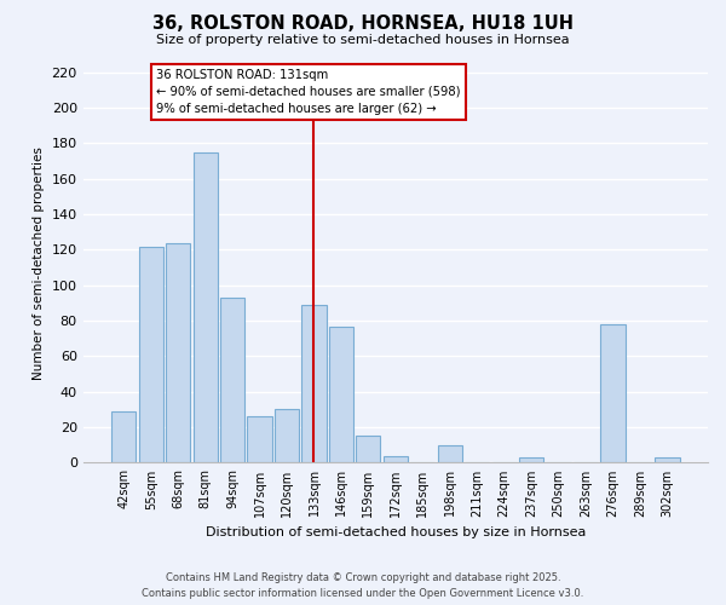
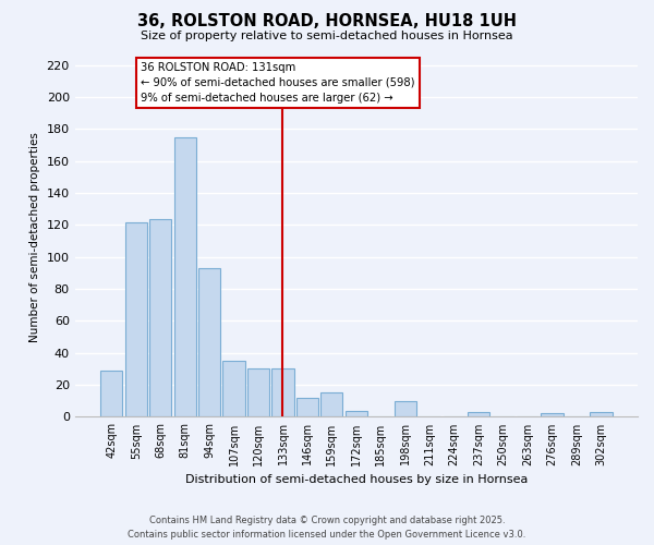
107sqm: 26 -> 35
133sqm: 89 -> 30
146sqm: 77 -> 12
276sqm: 78 -> 2
